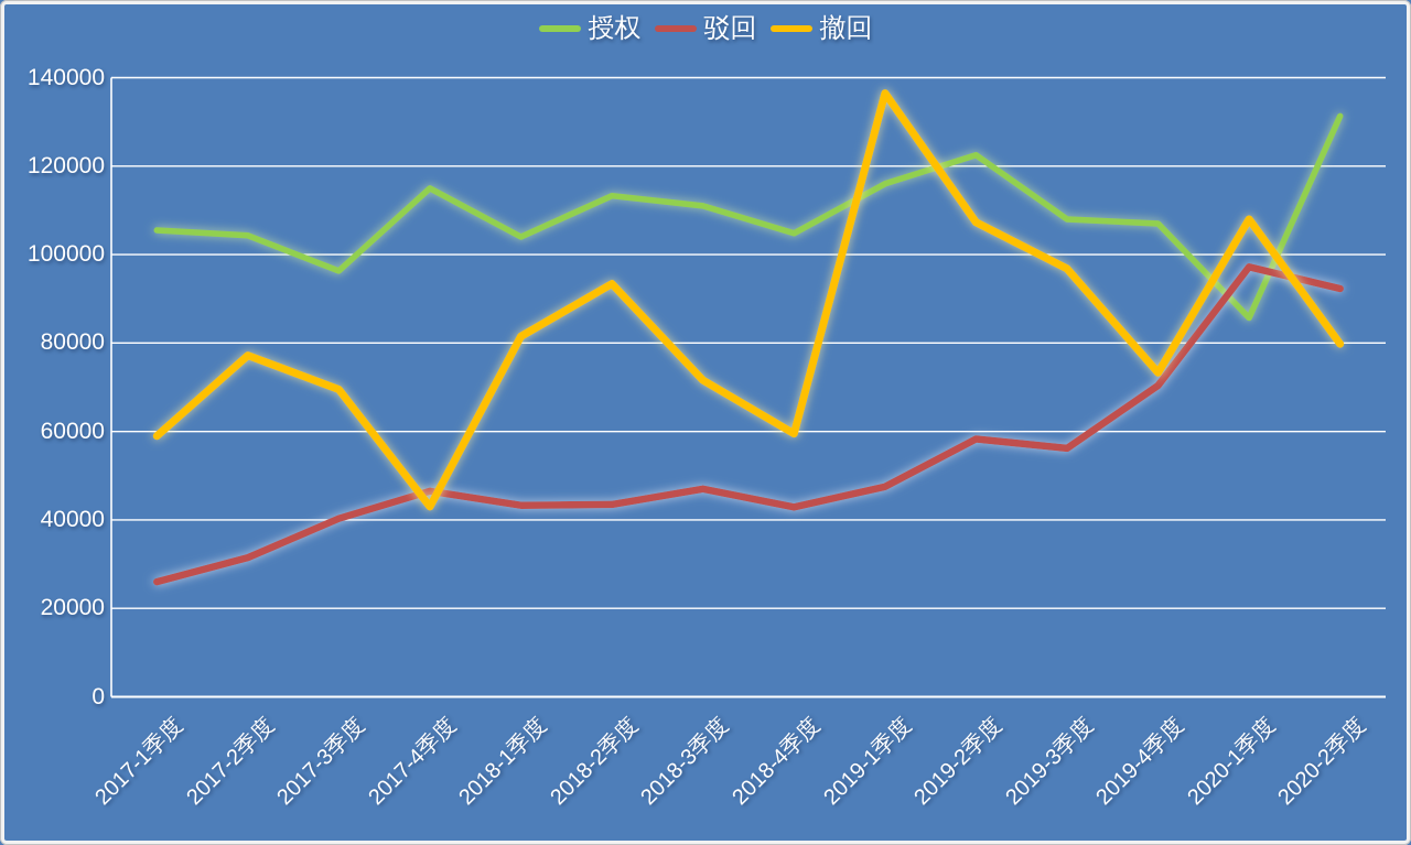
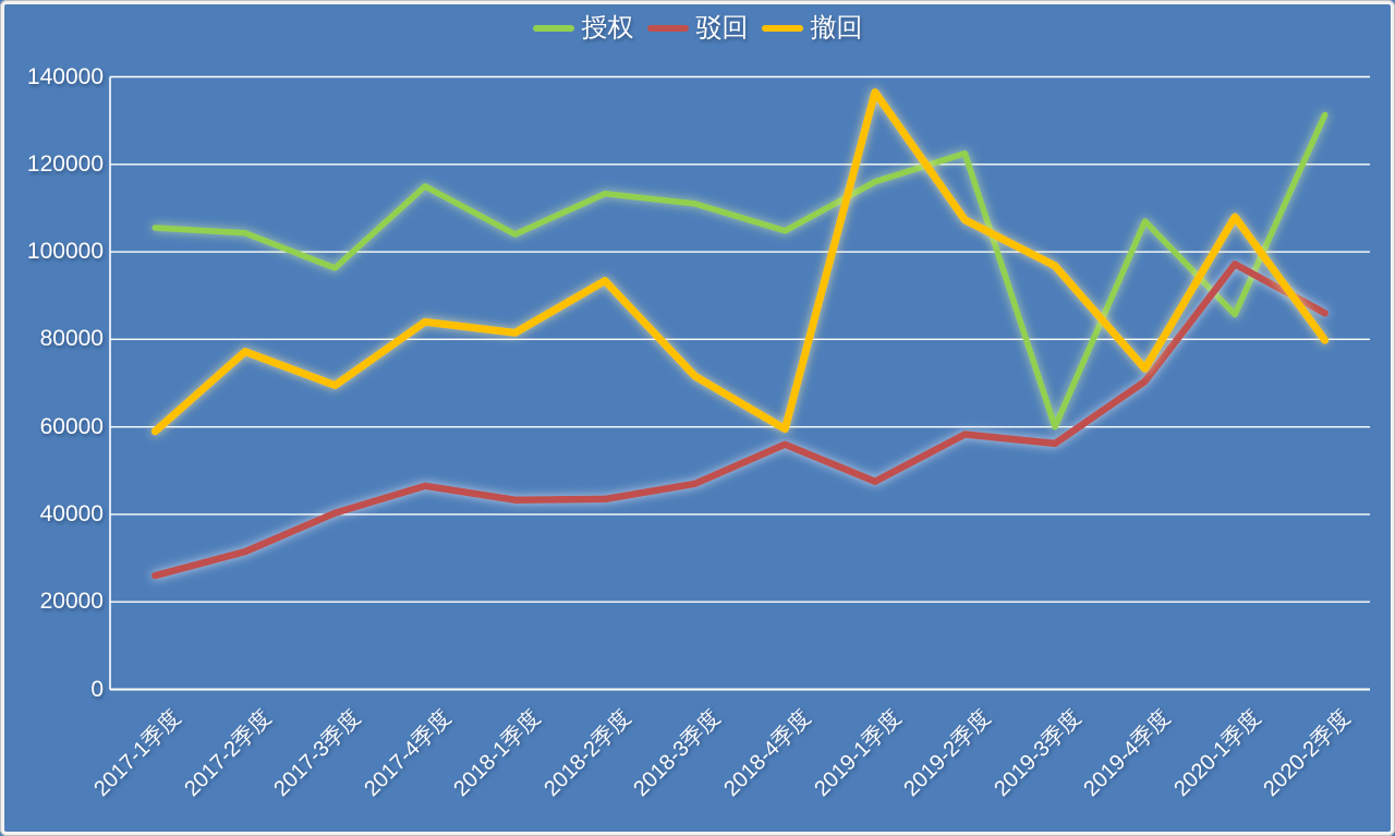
撤回/2017-4季度: 43000 -> 84000
驳回/2018-4季度: 43000 -> 56000
授权/2019-3季度: 108000 -> 60000
驳回/2020-2季度: 92000 -> 86000
